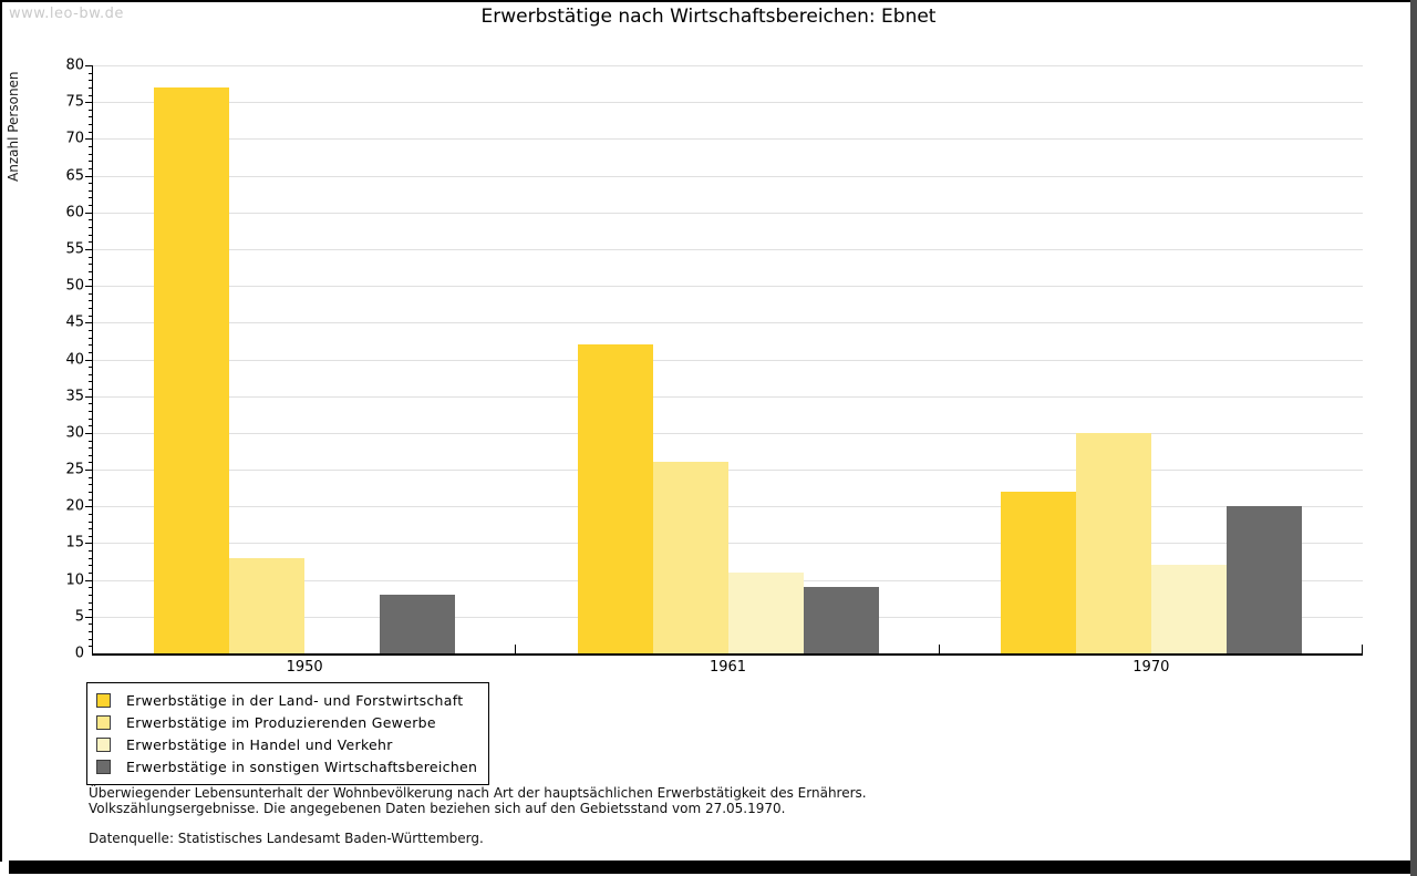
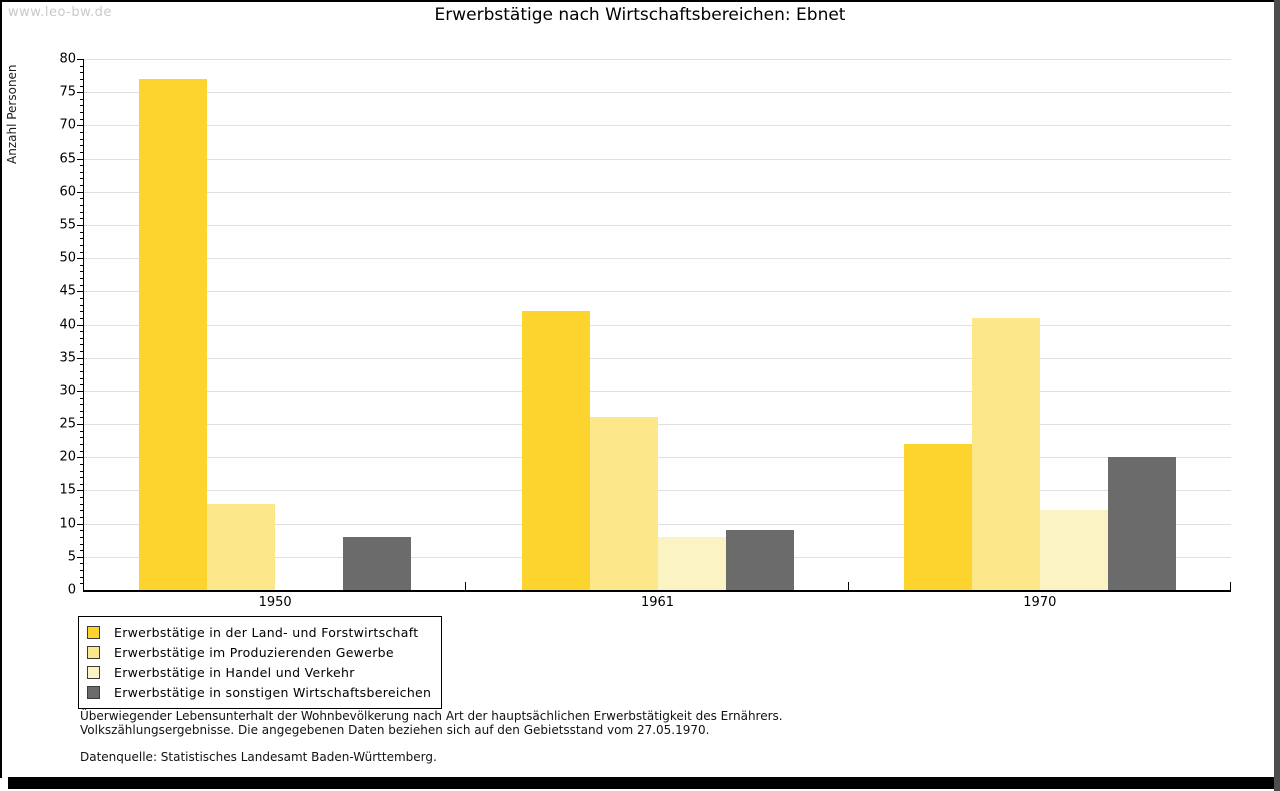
Erwerbstätige in Handel und Verkehr/1961: 11 -> 8
Erwerbstätige im Produzierenden Gewerbe/1970: 30 -> 41
